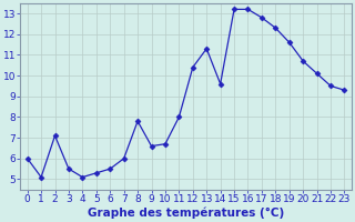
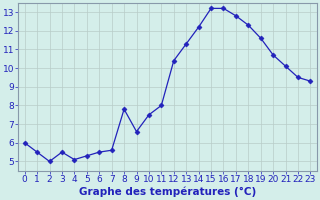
1: 5.1 -> 5.5
2: 7.1 -> 5.0
7: 6.0 -> 5.6
10: 6.7 -> 7.5
14: 9.6 -> 12.2
